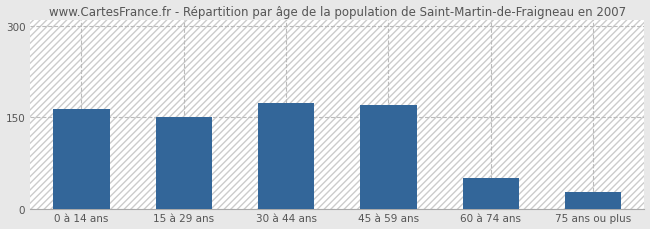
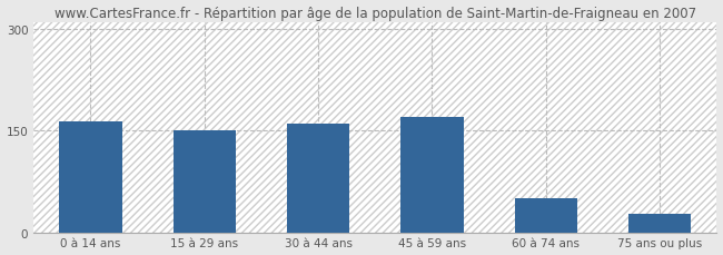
30 à 44 ans: 174 -> 161
